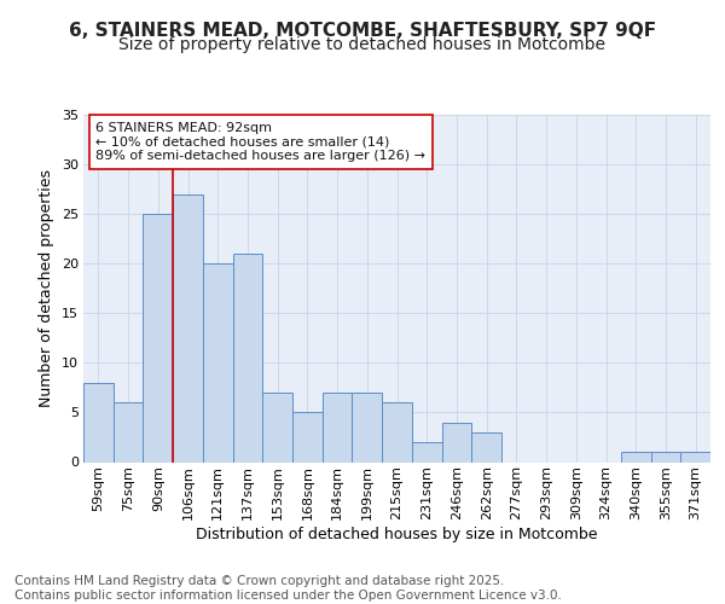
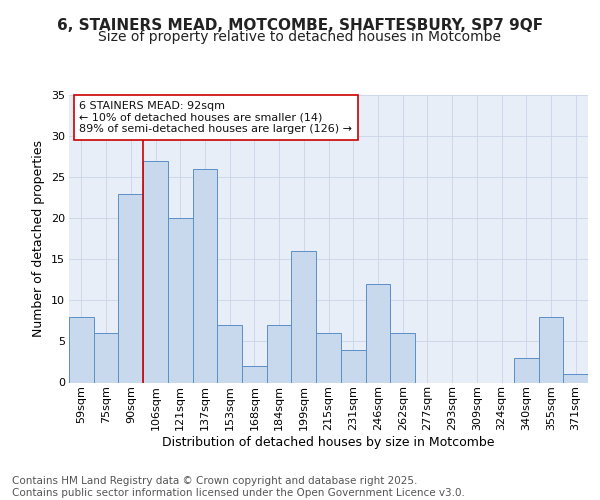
90sqm: 25 -> 23
137sqm: 21 -> 26
168sqm: 5 -> 2
199sqm: 7 -> 16
231sqm: 2 -> 4
246sqm: 4 -> 12
262sqm: 3 -> 6
340sqm: 1 -> 3
355sqm: 1 -> 8
